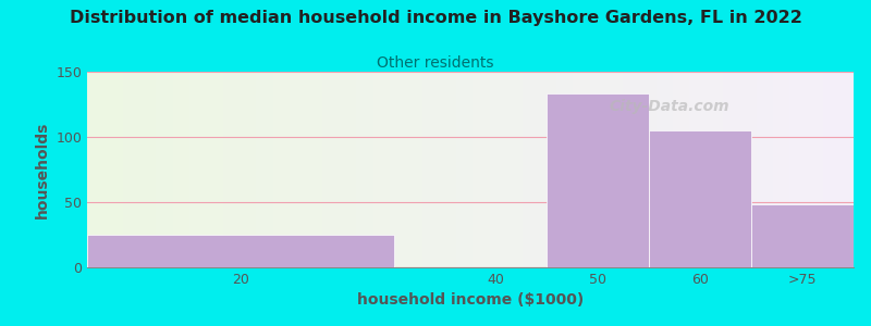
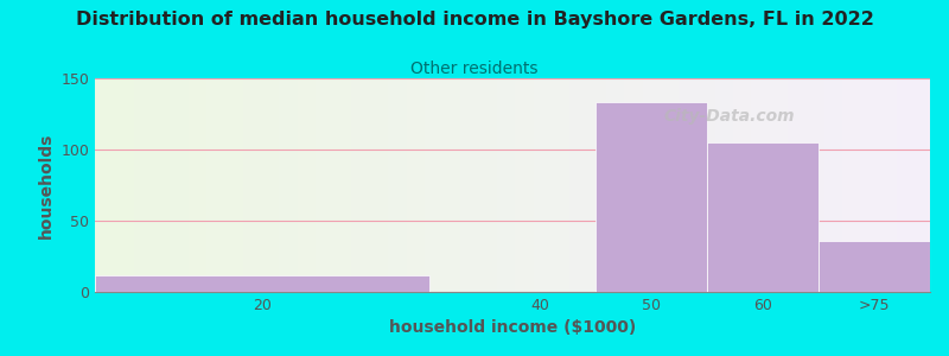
20: 25 -> 12
>75: 48 -> 36
